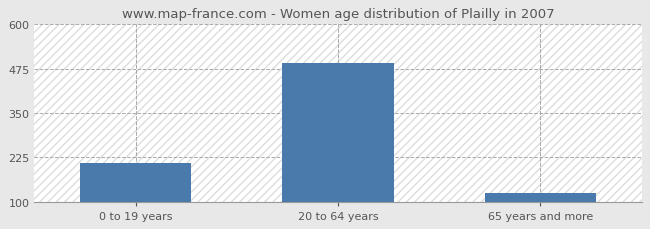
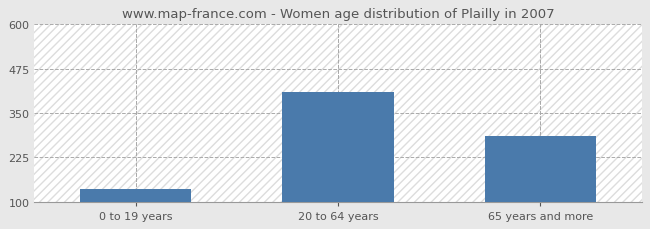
0 to 19 years: 210 -> 135
20 to 64 years: 490 -> 410
65 years and more: 125 -> 285
